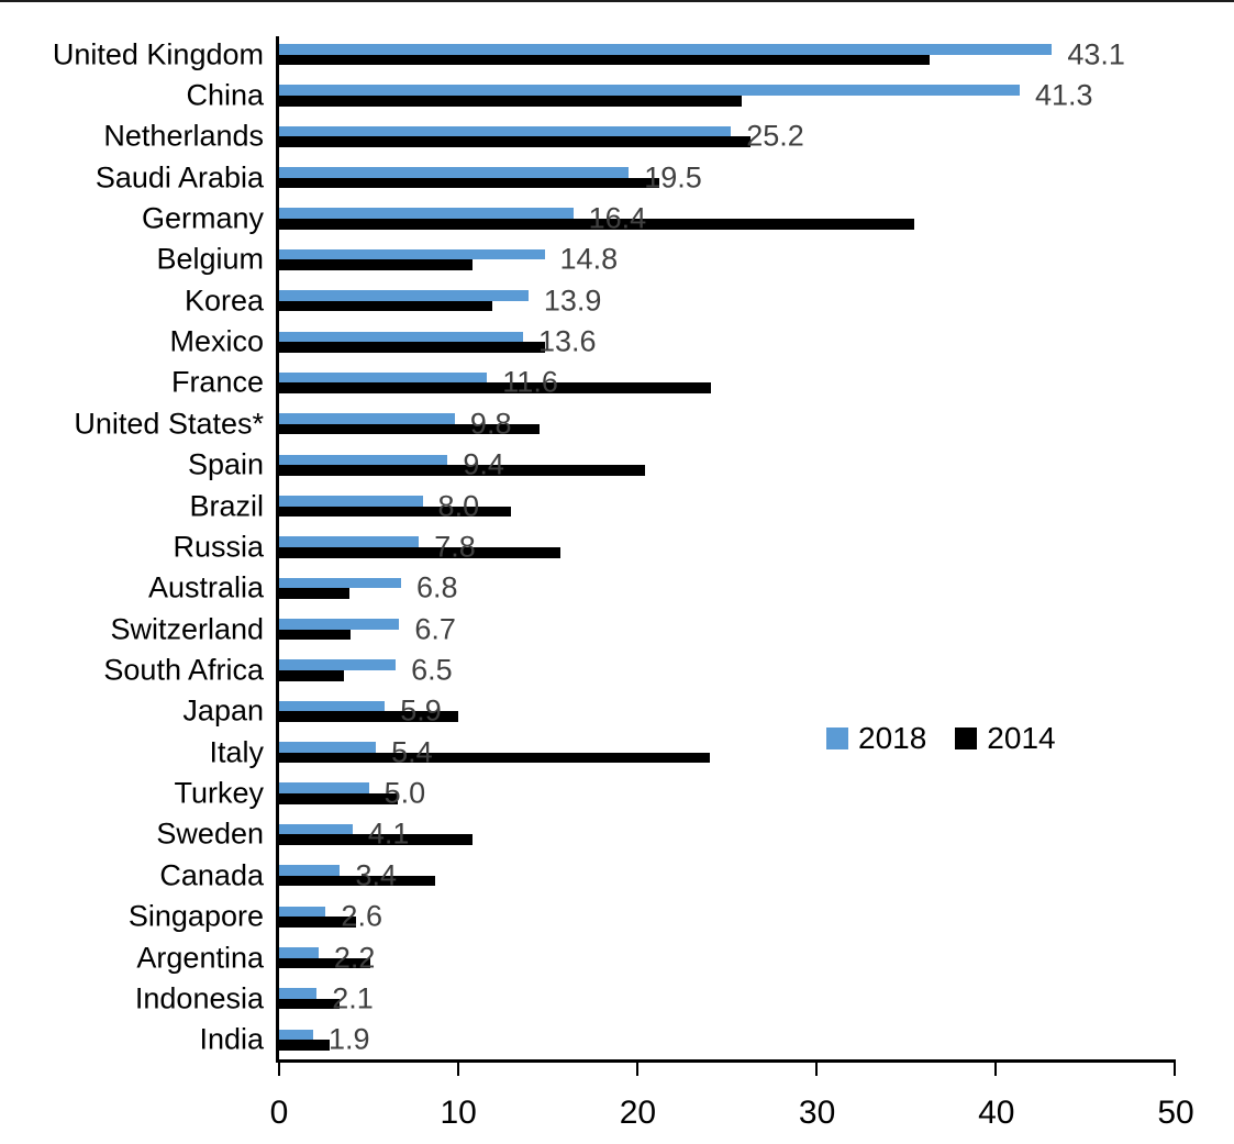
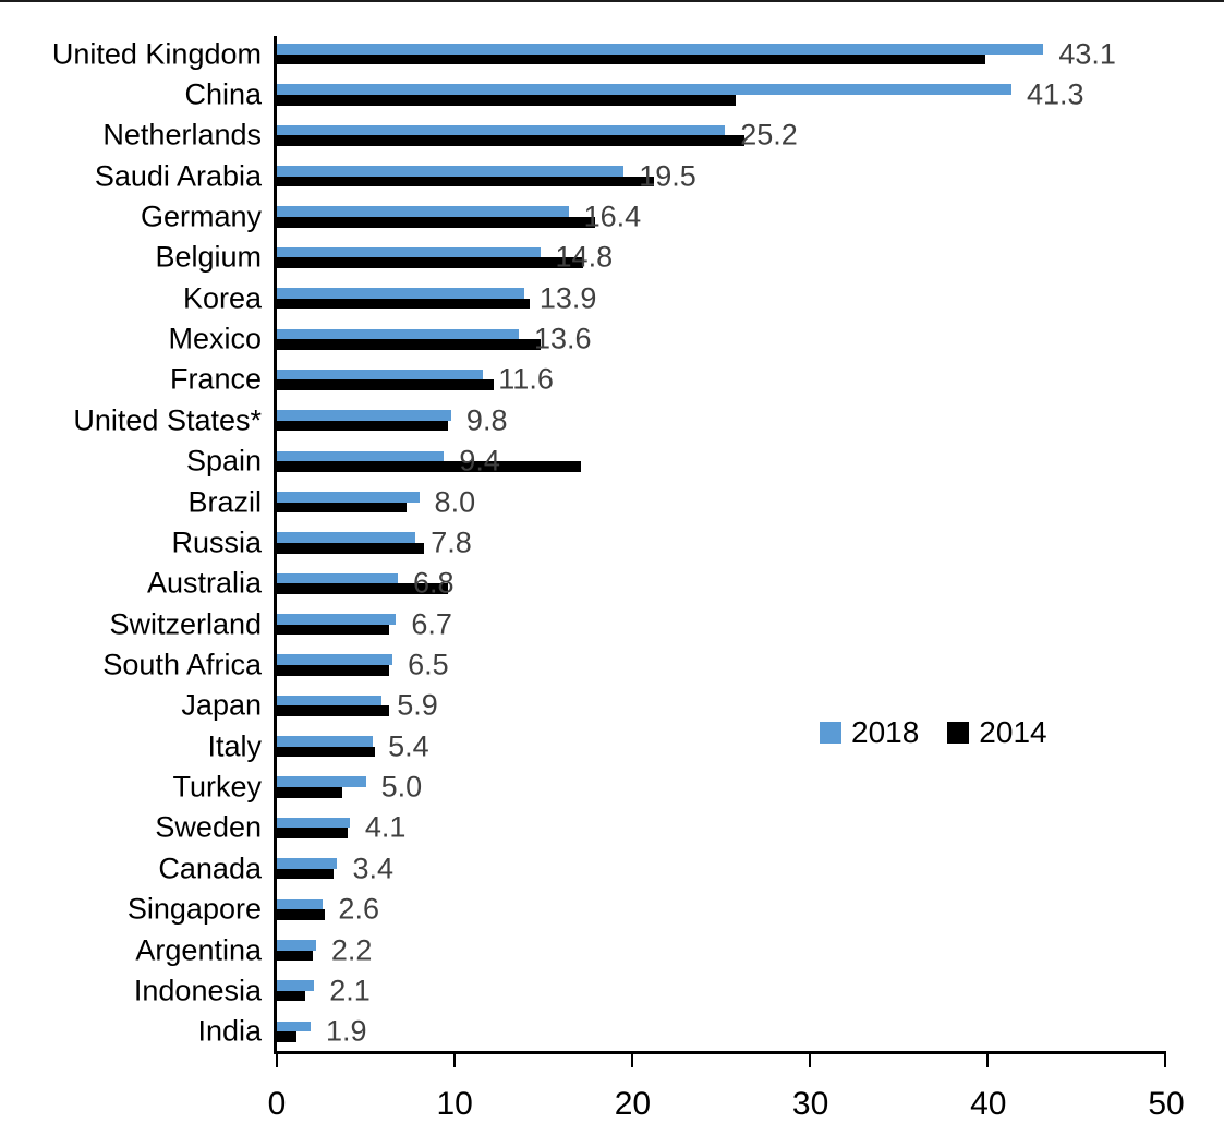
2014/United Kingdom: 36.3 -> 39.8
2014/Germany: 35.4 -> 17.9
2014/Belgium: 10.8 -> 17.2
2014/Korea: 11.9 -> 14.2
2014/France: 24.1 -> 12.2
2014/United States*: 14.5 -> 9.6
2014/Spain: 20.4 -> 17.1
2014/Brazil: 12.9 -> 7.3
2014/Russia: 15.7 -> 8.3
2014/Australia: 3.9 -> 9.6
2014/Switzerland: 4.0 -> 6.3
2014/South Africa: 3.6 -> 6.3
2014/Japan: 10.0 -> 6.3
2014/Italy: 24.0 -> 5.5
2014/Turkey: 6.6 -> 3.7
2014/Sweden: 10.8 -> 4.0
2014/Canada: 8.7 -> 3.2
2014/Singapore: 4.3 -> 2.7
2014/Argentina: 5.1 -> 2.0
2014/Indonesia: 3.4 -> 1.6
2014/India: 2.8 -> 1.1
